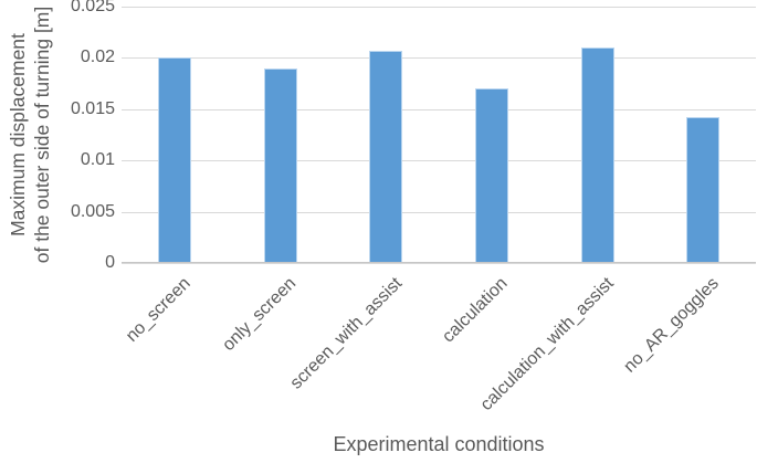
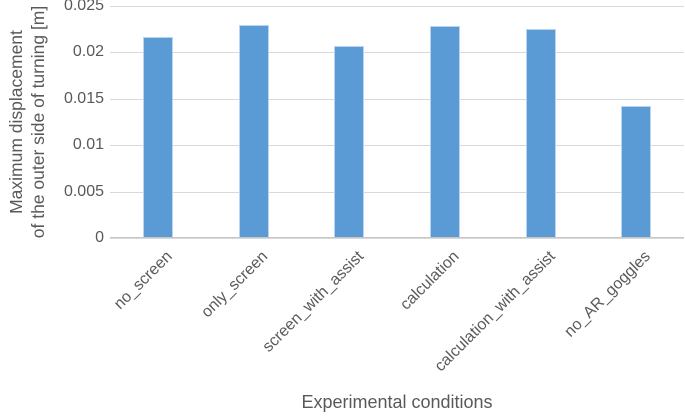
no_screen: 0.020 -> 0.022
only_screen: 0.019 -> 0.023
calculation: 0.017 -> 0.023
calculation_with_assist: 0.021 -> 0.022
